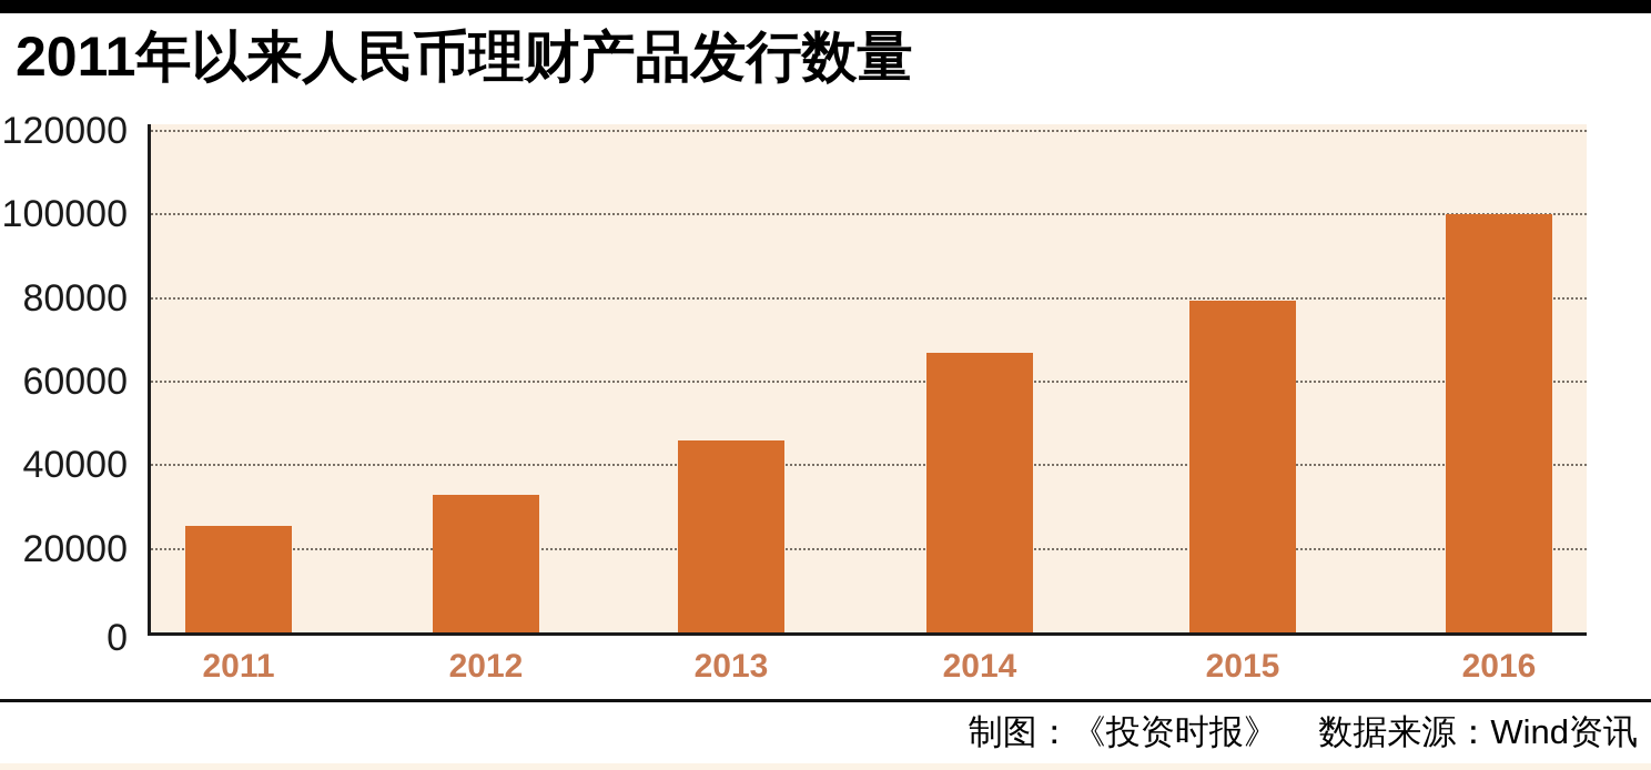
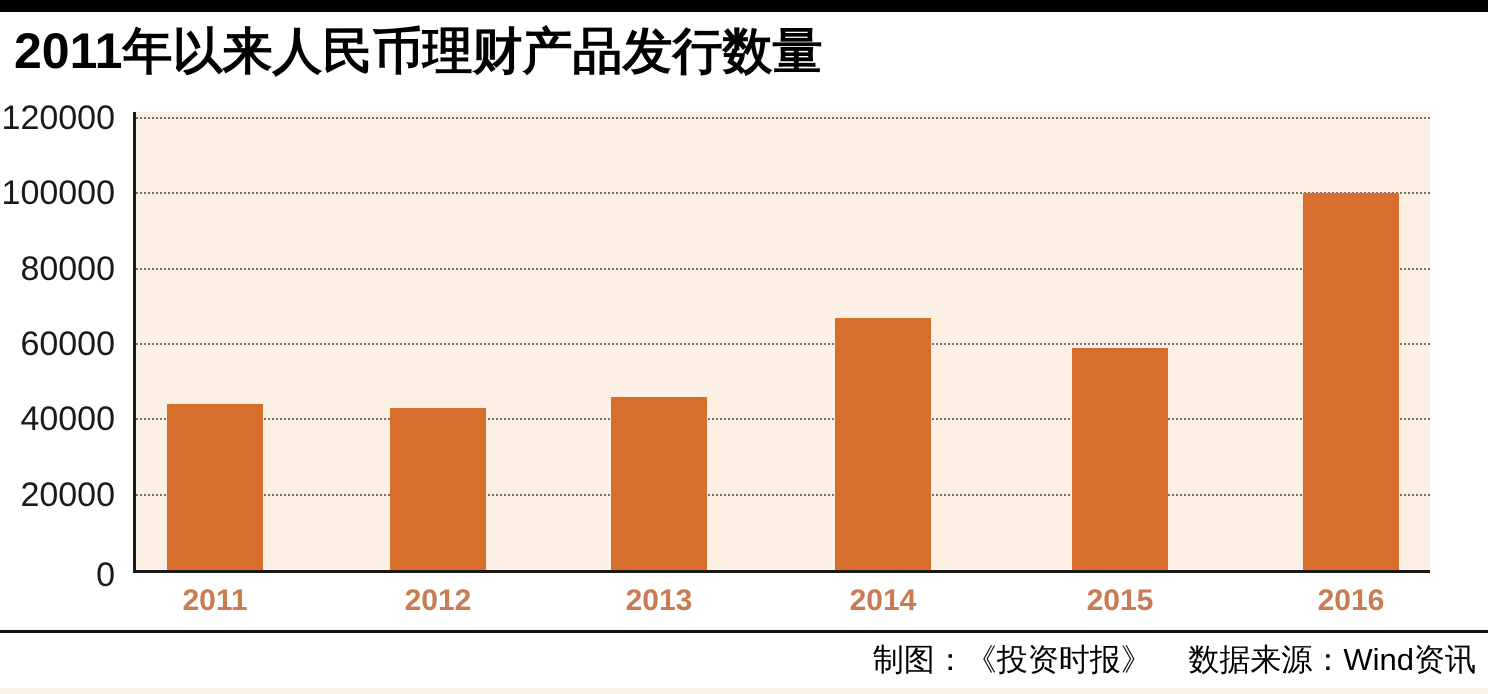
2011: 26000 -> 44000
2012: 33000 -> 43000
2015: 80000 -> 59000
